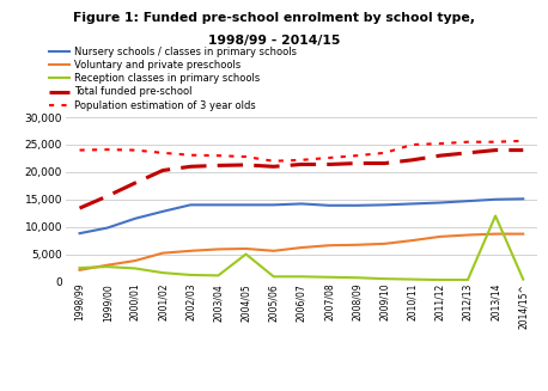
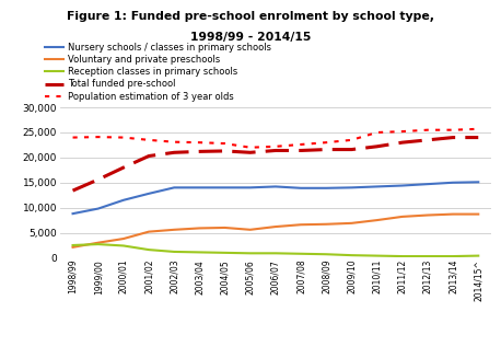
Reception classes in primary schools/2004/05: 5,000 -> 1,000
Reception classes in primary schools/2013/14: 12,000 -> 300
